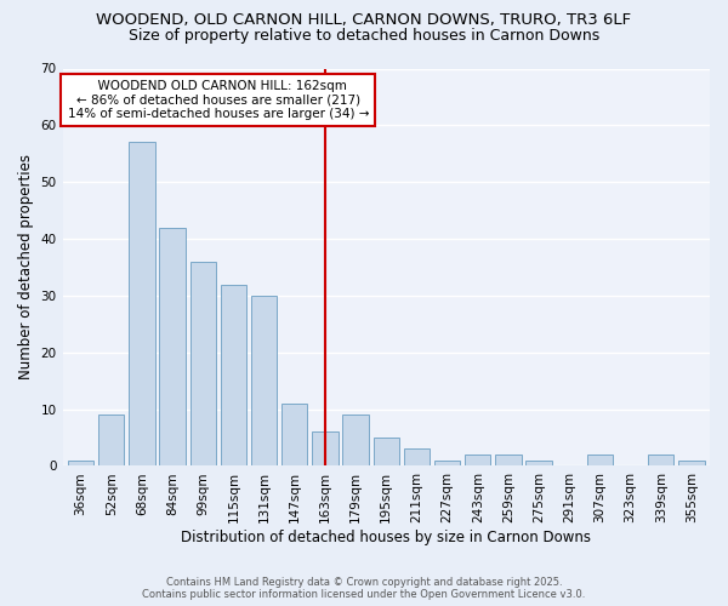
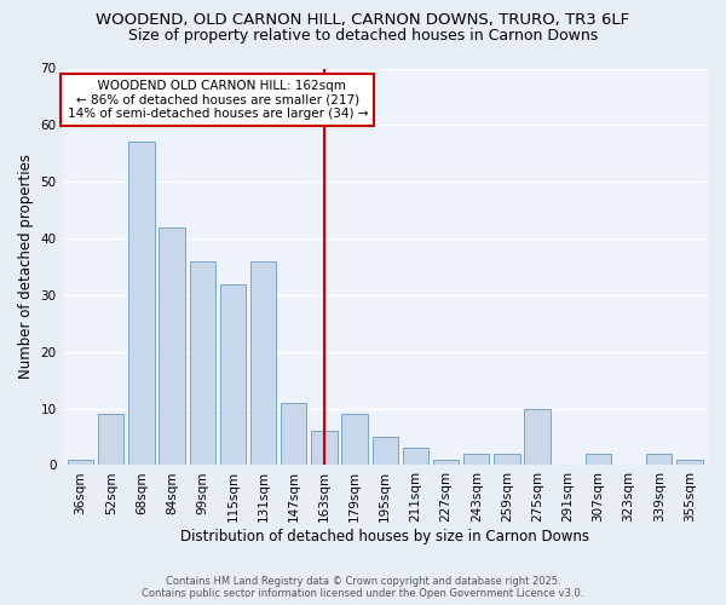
131sqm: 30 -> 36
275sqm: 1 -> 10
